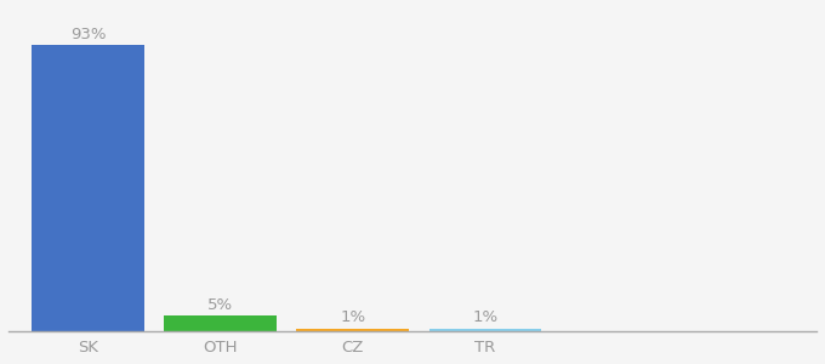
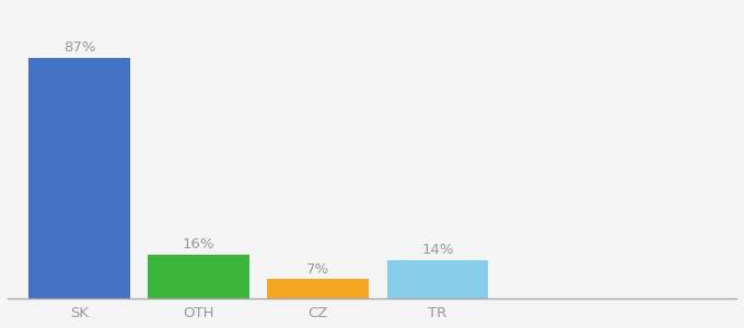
SK: 93% -> 87%
OTH: 5% -> 16%
CZ: 1% -> 7%
TR: 1% -> 14%
